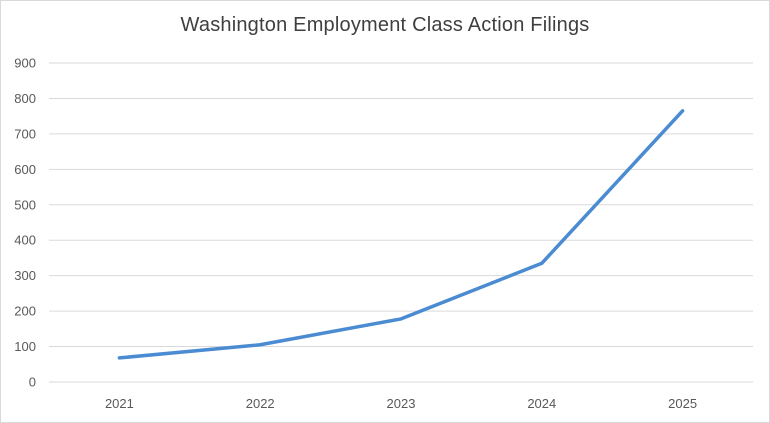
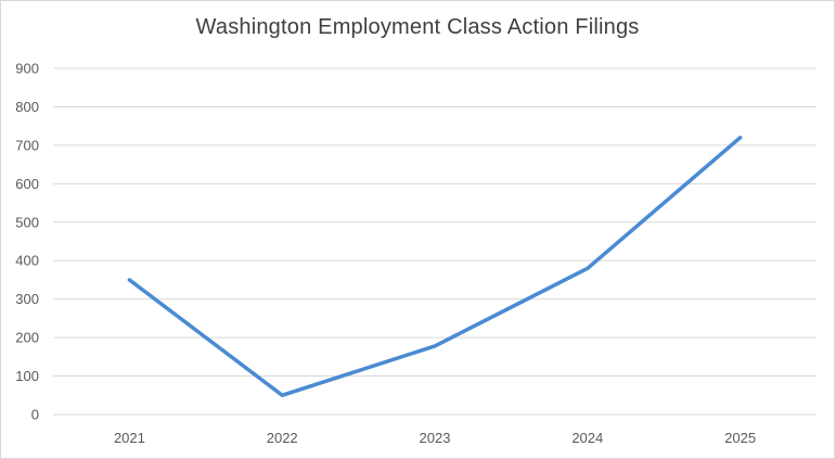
2021: 70 -> 350
2022: 100 -> 50
2024: 340 -> 380
2025: 760 -> 720
